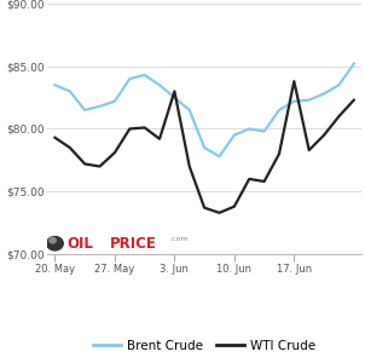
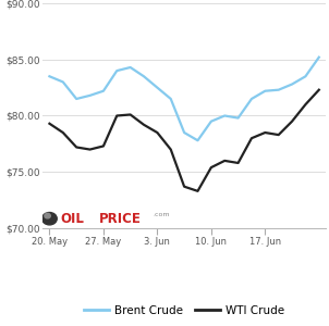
WTI Crude/27. May: $78.1 -> $77.3
WTI Crude/3. Jun: $83.0 -> $78.5
WTI Crude/10. Jun: $73.8 -> $75.4
WTI Crude/17. Jun: $83.8 -> $78.5
